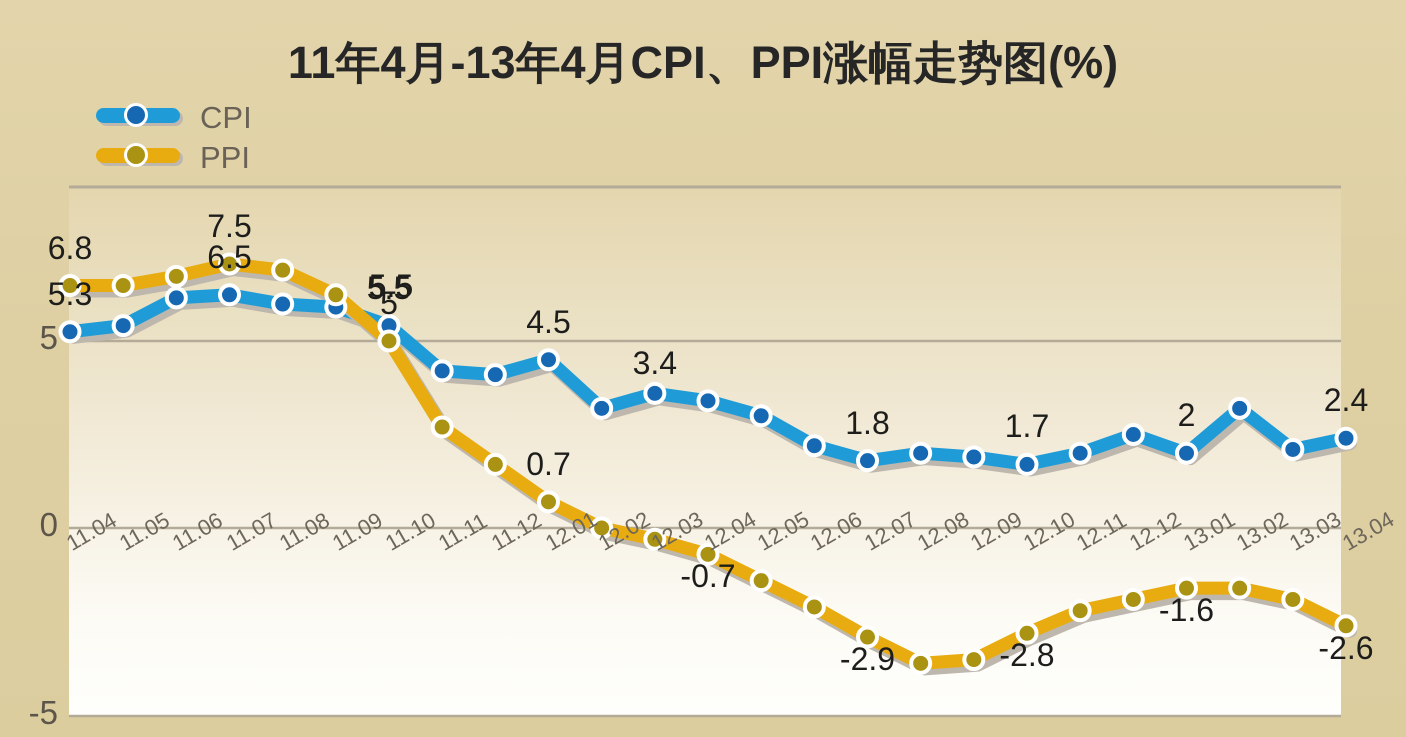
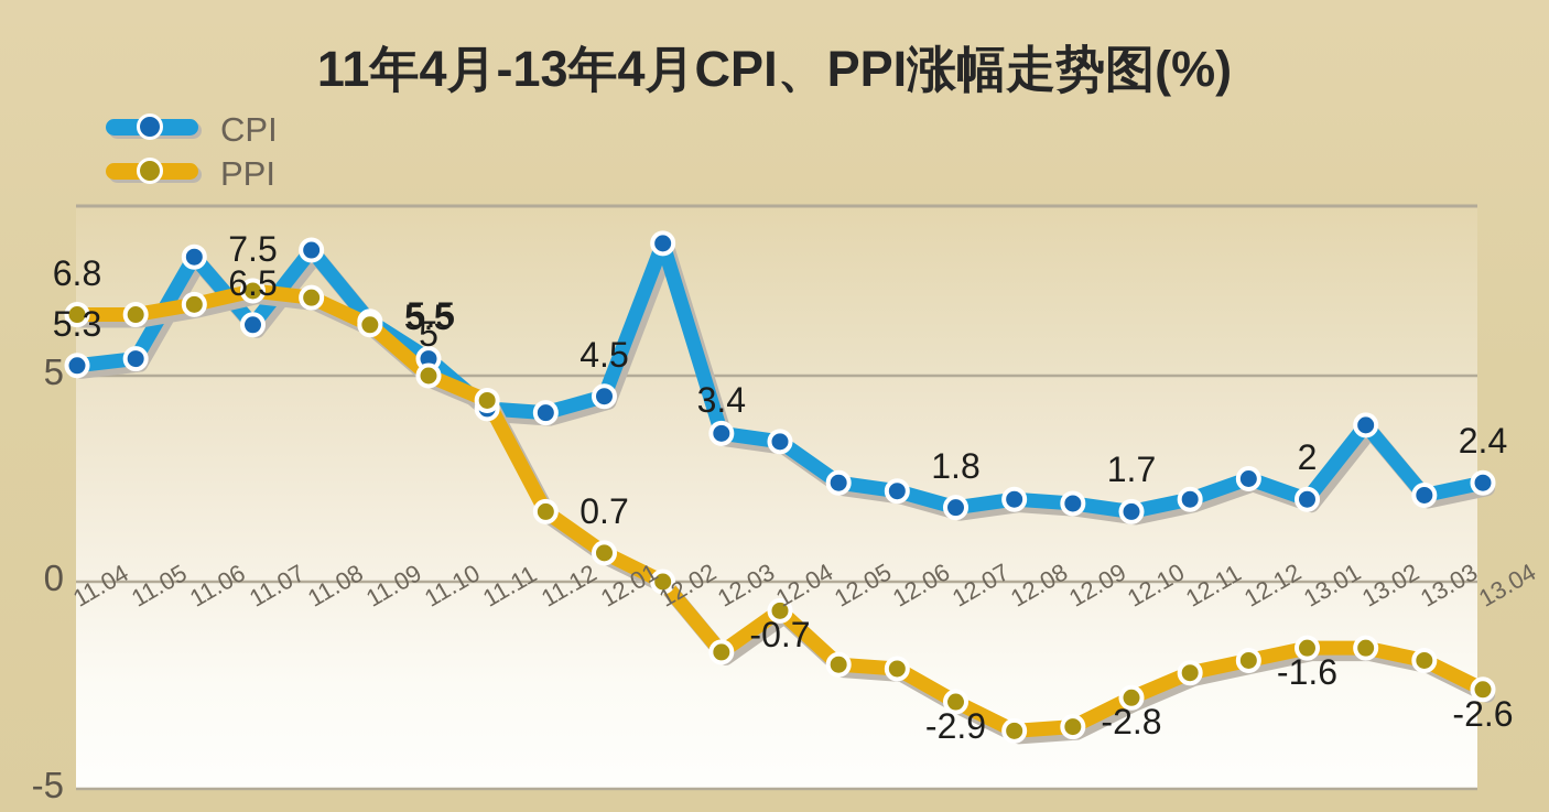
CPI/11.06: 6.4 -> 8.5
CPI/11.08: 6.2 -> 8.7
CPI/11.09: 6.1 -> 6.6
PPI/11.11: 2.7 -> 4.4
CPI/12.02: 3.2 -> 8.9
PPI/12.03: -0.3 -> -1.7
CPI/12.05: 3.0 -> 2.4
PPI/12.05: -1.4 -> -2.0
CPI/13.02: 3.2 -> 3.8
